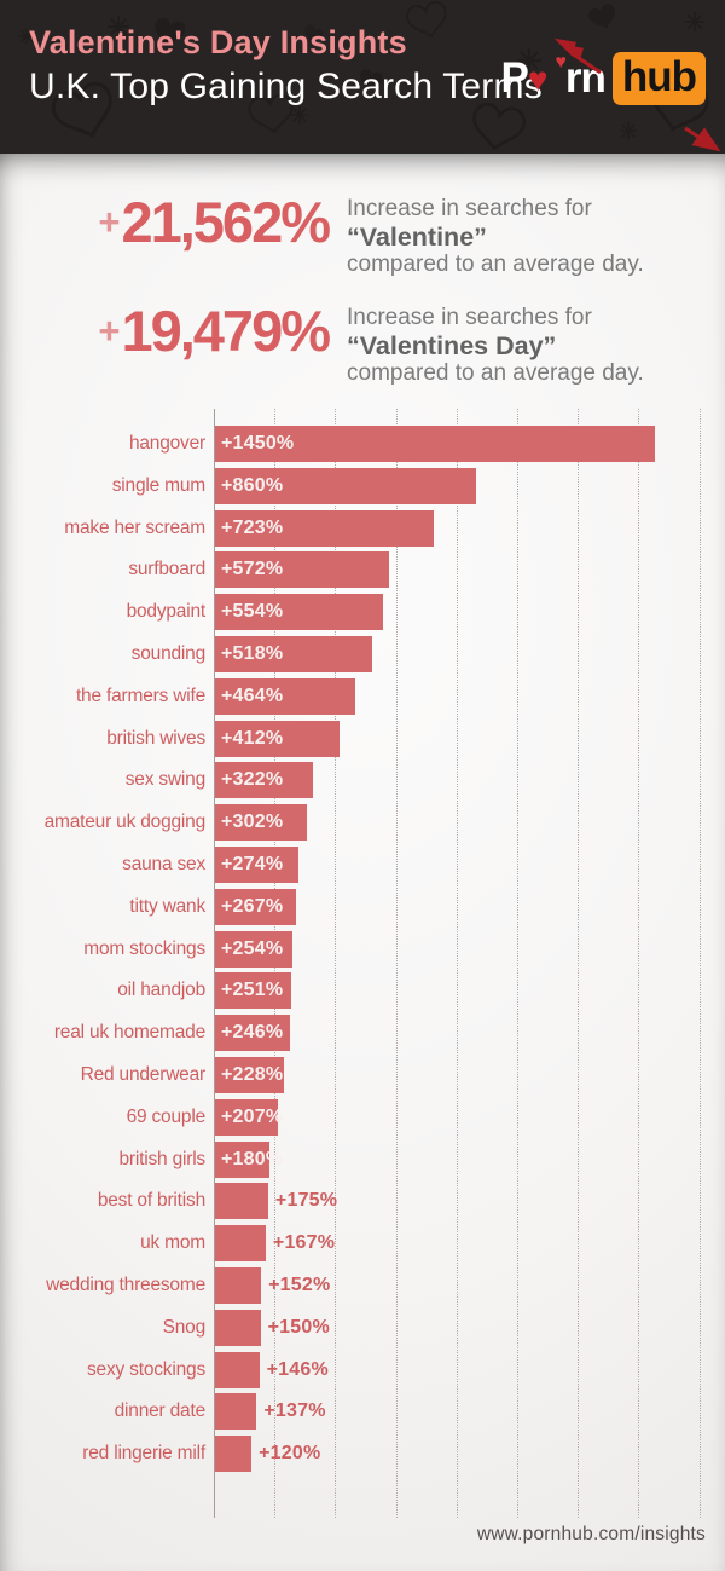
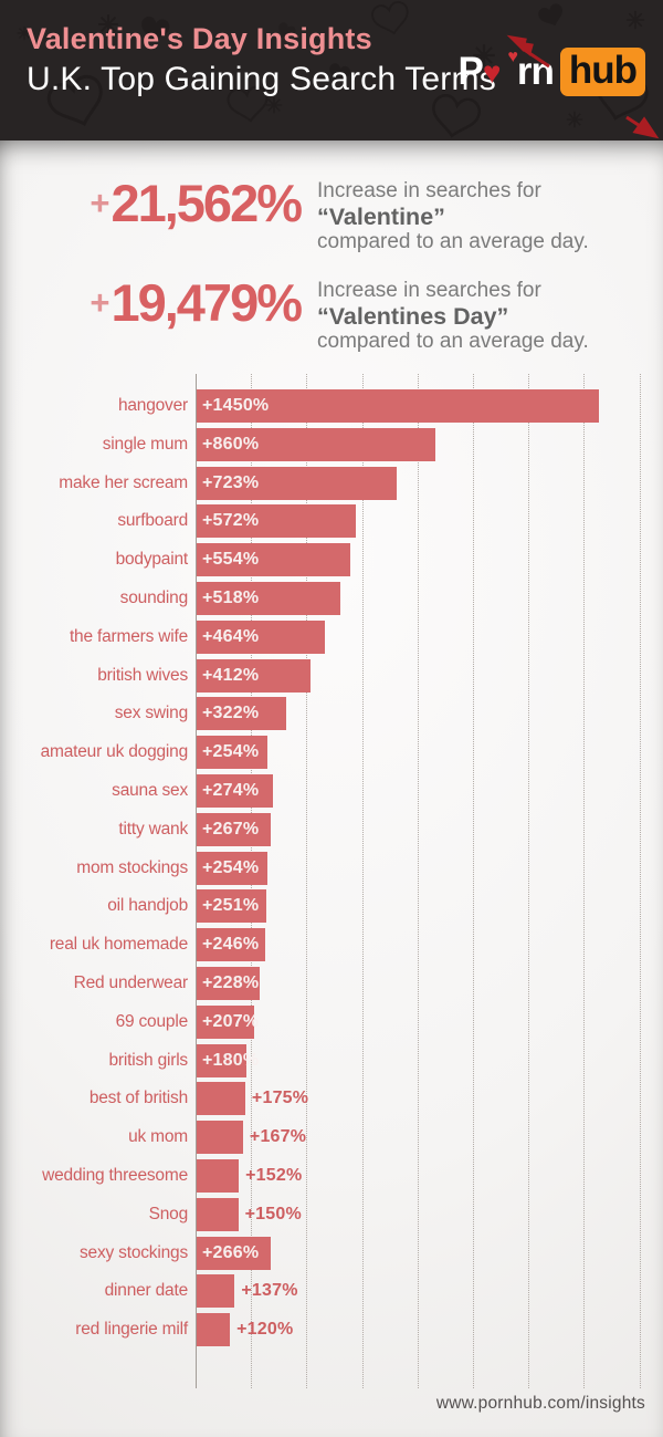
amateur uk dogging: +302% -> +254%
sexy stockings: +146% -> +266%
